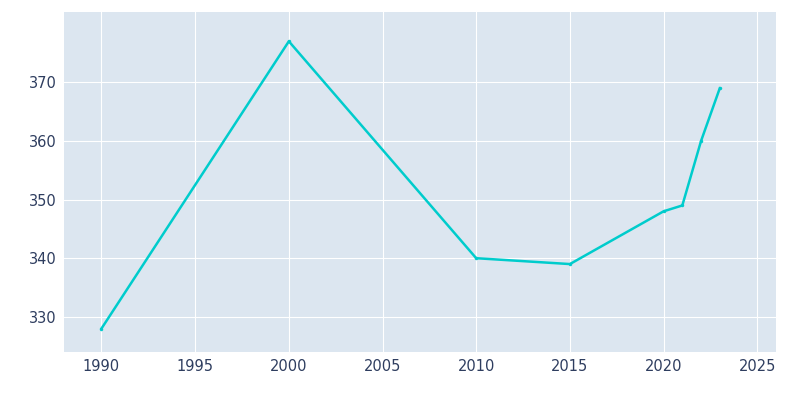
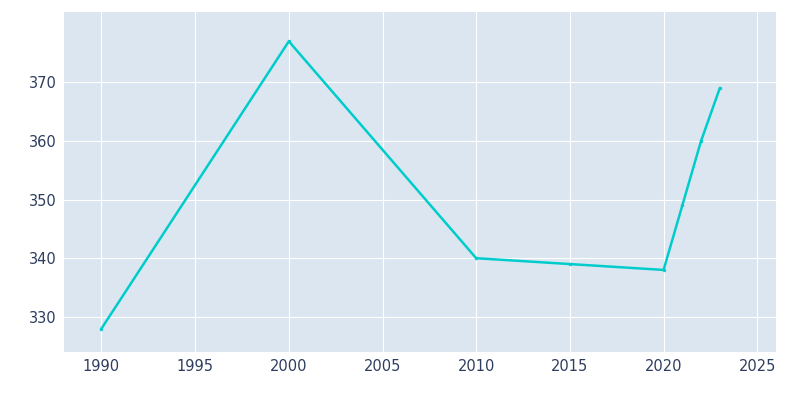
2020: 348 -> 338
